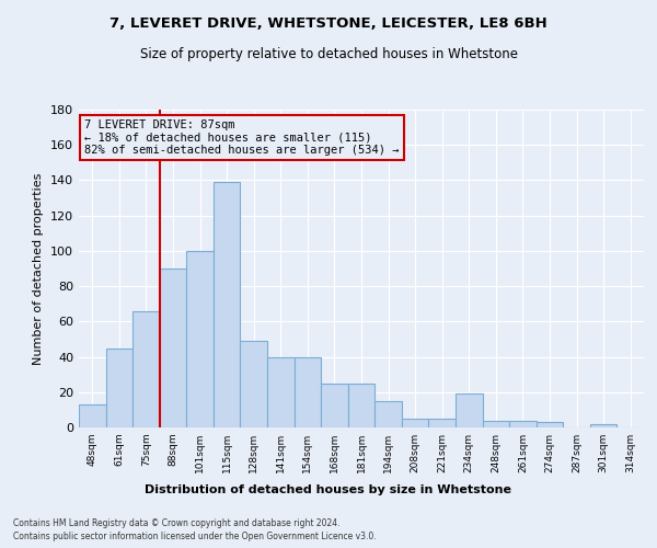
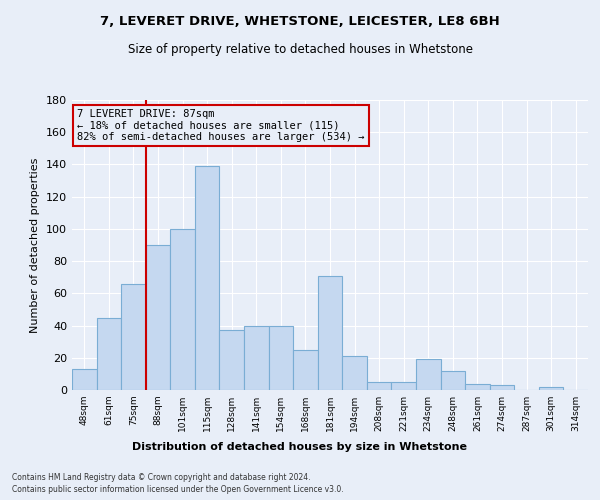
128sqm: 49 -> 37
181sqm: 25 -> 71
194sqm: 15 -> 21
248sqm: 4 -> 12
